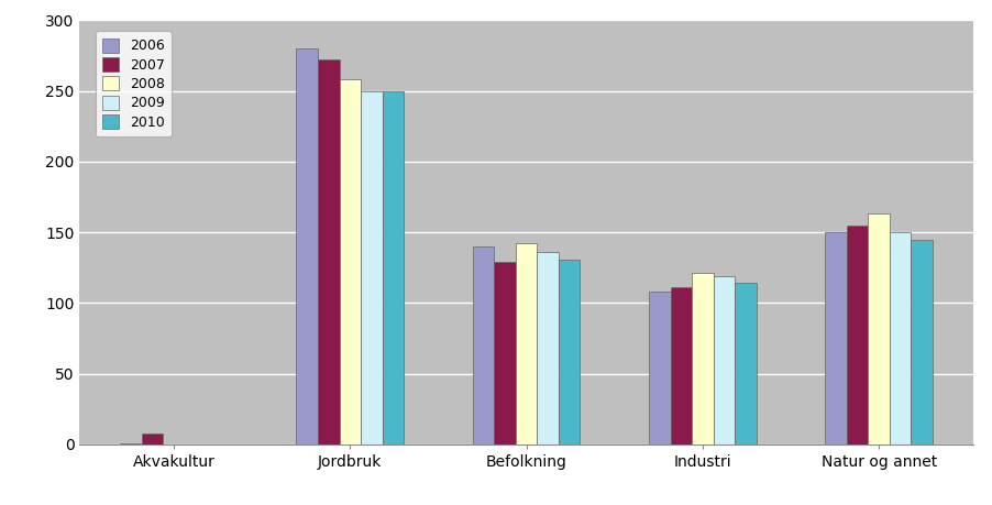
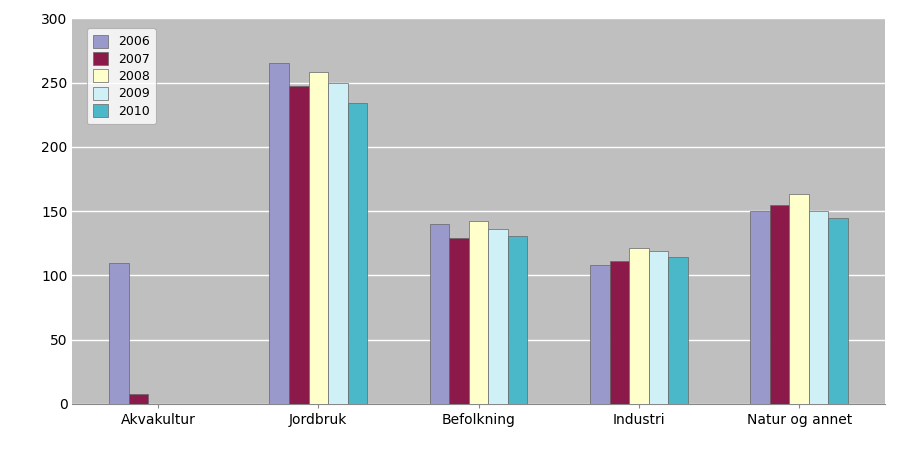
2006/Akvakultur: 1 -> 110
2006/Jordbruk: 280 -> 265
2007/Jordbruk: 272 -> 247
2010/Jordbruk: 250 -> 234
